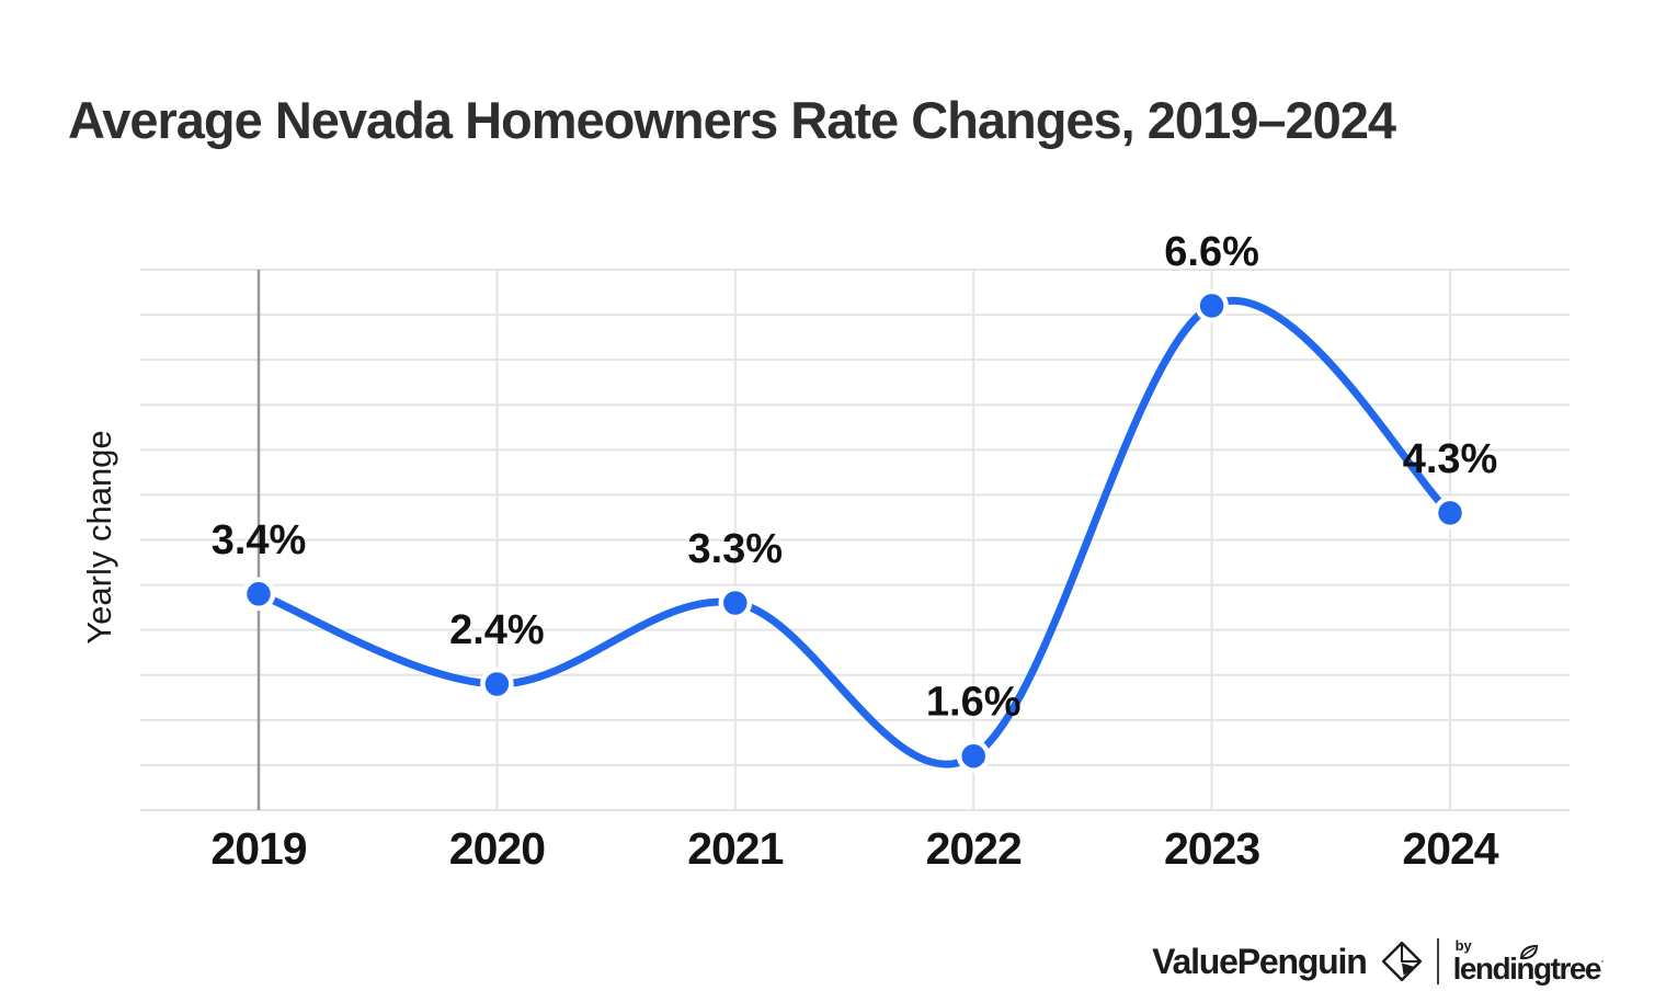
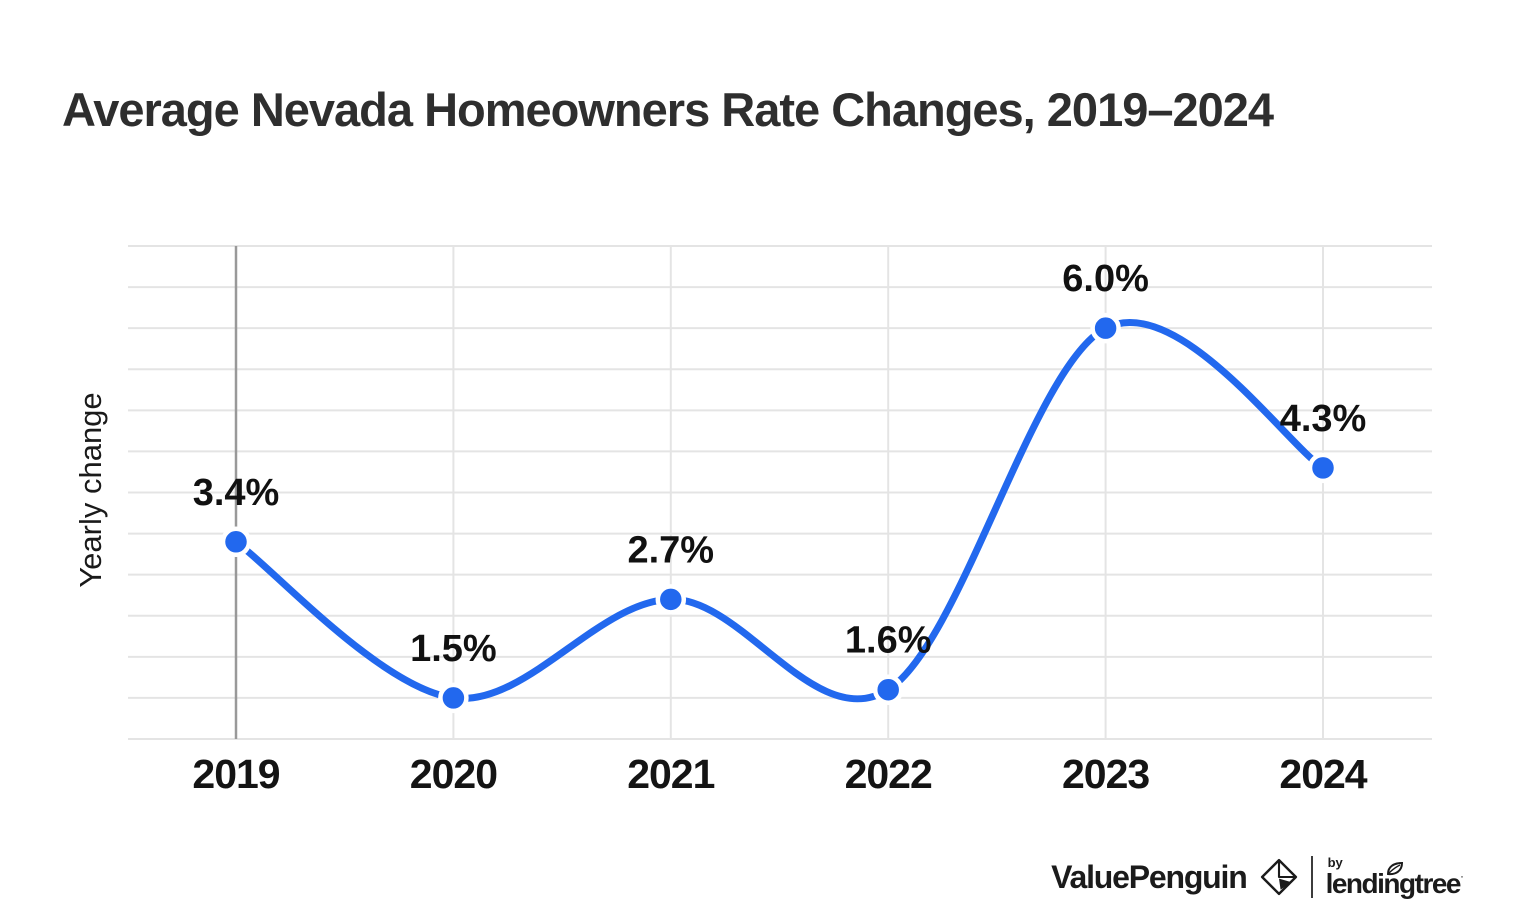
2020: 2.4% -> 1.5%
2021: 3.3% -> 2.7%
2023: 6.6% -> 6.0%
